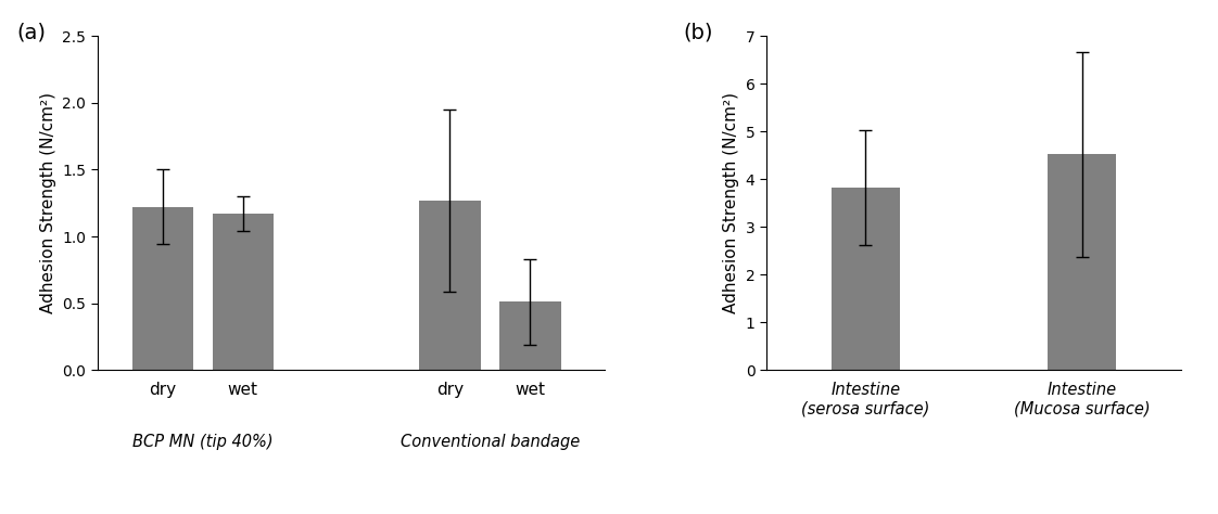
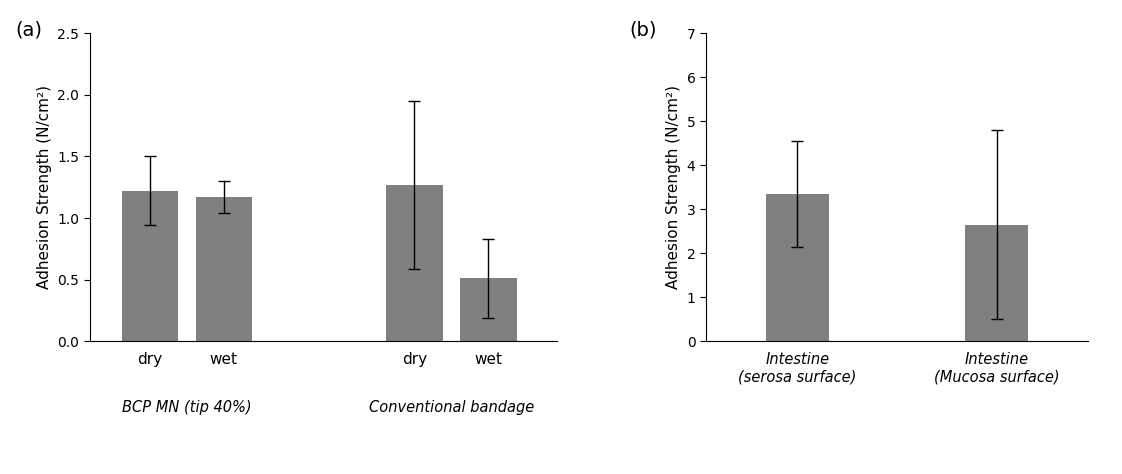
Intestine (serosa surface): 3.82 -> 3.35
Intestine (Mucosa surface): 4.52 -> 2.65
